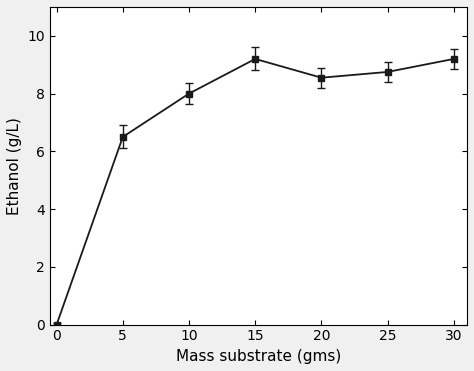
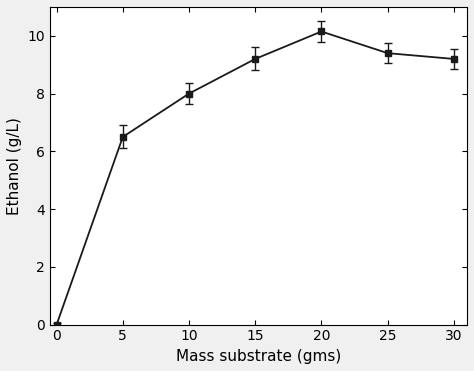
20: 8.55 -> 10.15
25: 8.75 -> 9.40
